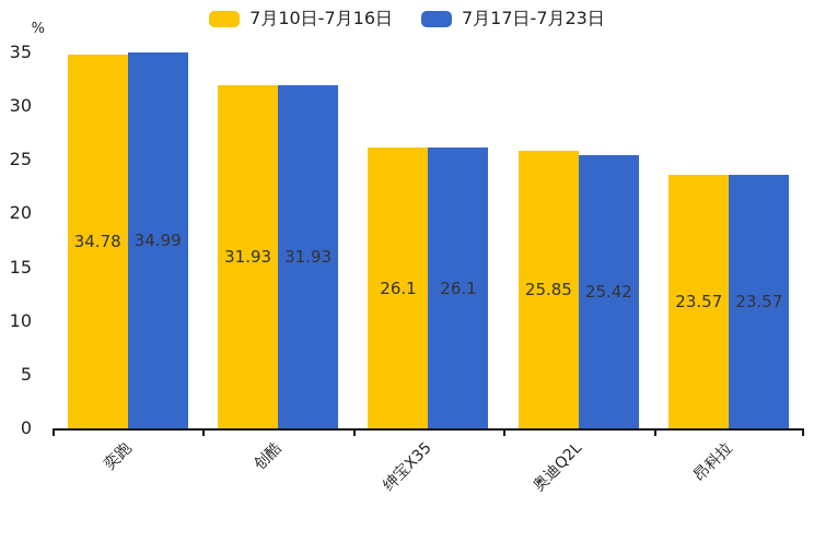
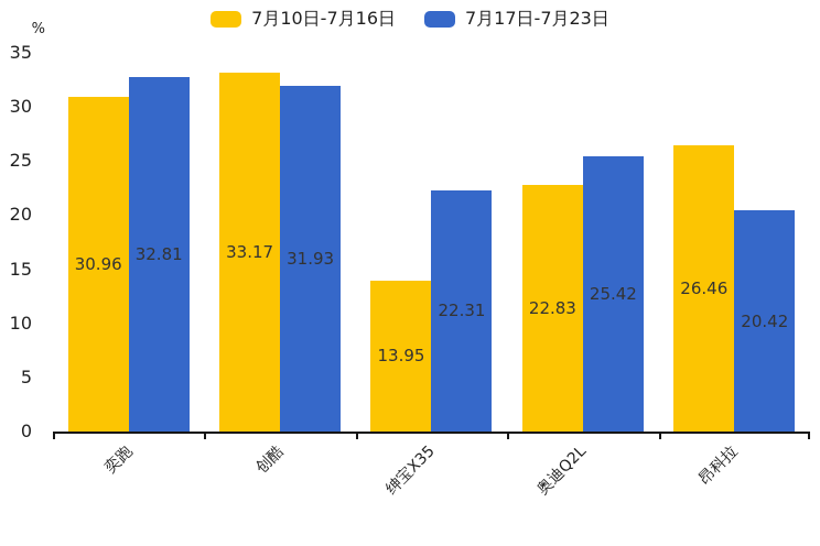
7月10日-7月16日/奕跑: 34.78 -> 30.96
7月17日-7月23日/奕跑: 34.99 -> 32.81
7月10日-7月16日/创酷: 31.93 -> 33.17
7月10日-7月16日/绅宝X35: 26.1 -> 13.95
7月17日-7月23日/绅宝X35: 26.1 -> 22.31
7月10日-7月16日/奥迪Q2L: 25.85 -> 22.83
7月10日-7月16日/昂科拉: 23.57 -> 26.46
7月17日-7月23日/昂科拉: 23.57 -> 20.42
